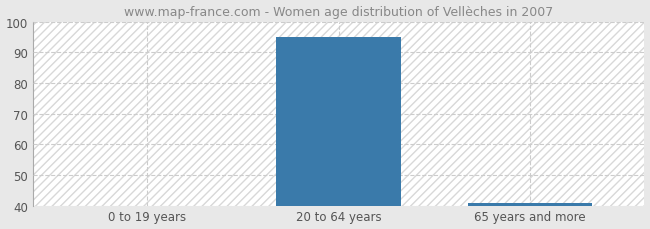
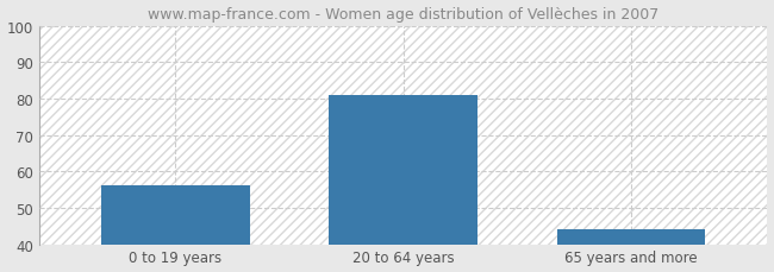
0 to 19 years: 40 -> 56
20 to 64 years: 95 -> 81
65 years and more: 41 -> 44
